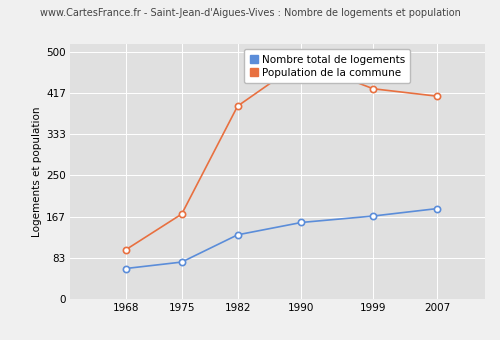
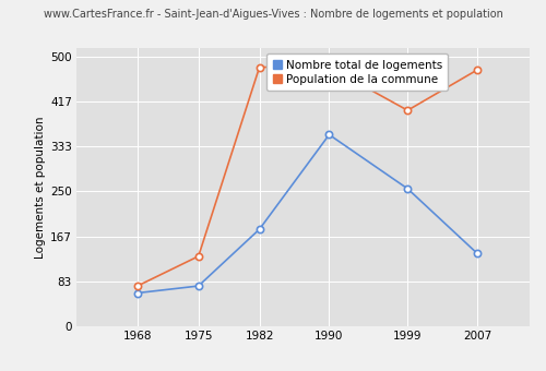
Population de la commune/1968: 100 -> 75
Population de la commune/1975: 172 -> 130
Nombre total de logements/1982: 130 -> 180
Population de la commune/1982: 390 -> 480
Nombre total de logements/1990: 155 -> 355
Nombre total de logements/1999: 168 -> 255
Population de la commune/1999: 425 -> 400
Nombre total de logements/2007: 183 -> 135
Population de la commune/2007: 410 -> 475
